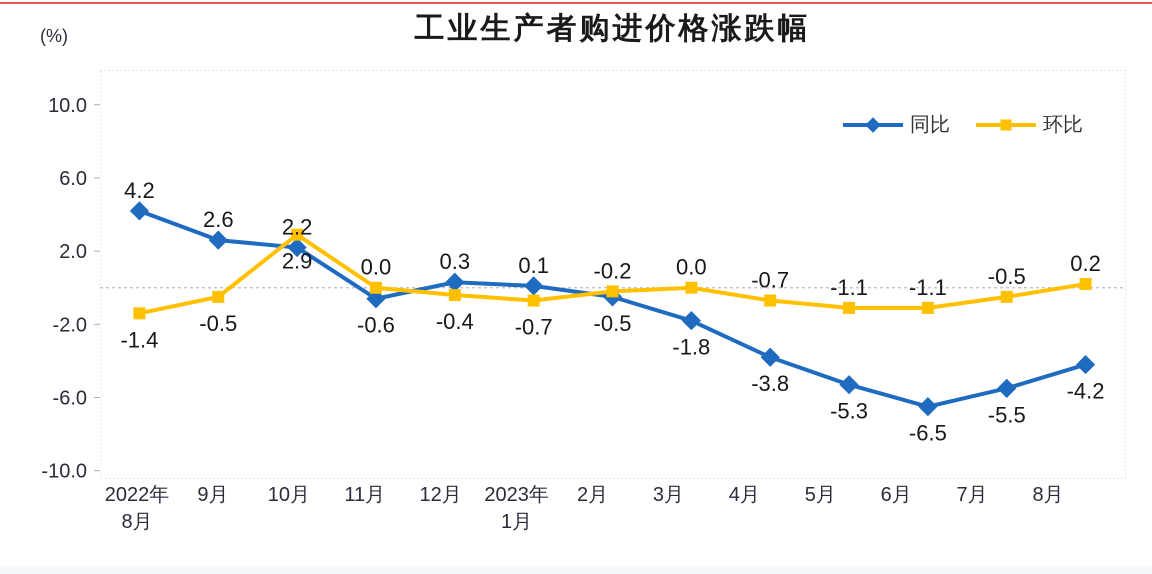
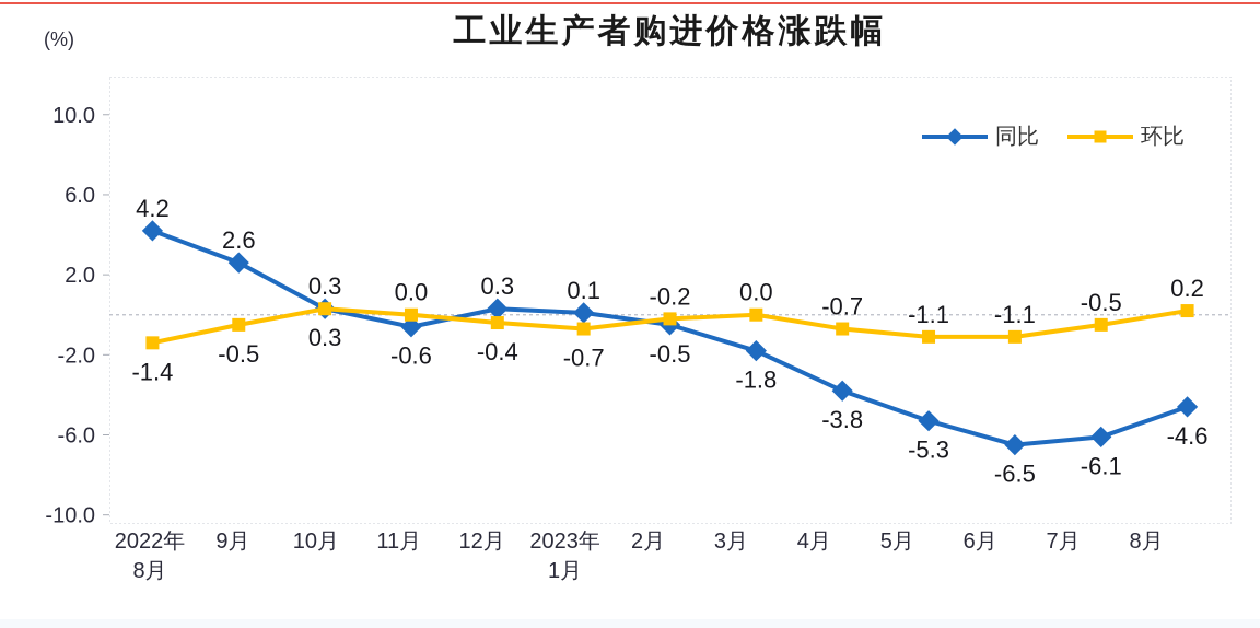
同比/10月: 2.2 -> 0.3
环比/10月: 2.9 -> 0.3
同比/7月: -5.5 -> -6.1
同比/8月: -4.2 -> -4.6
